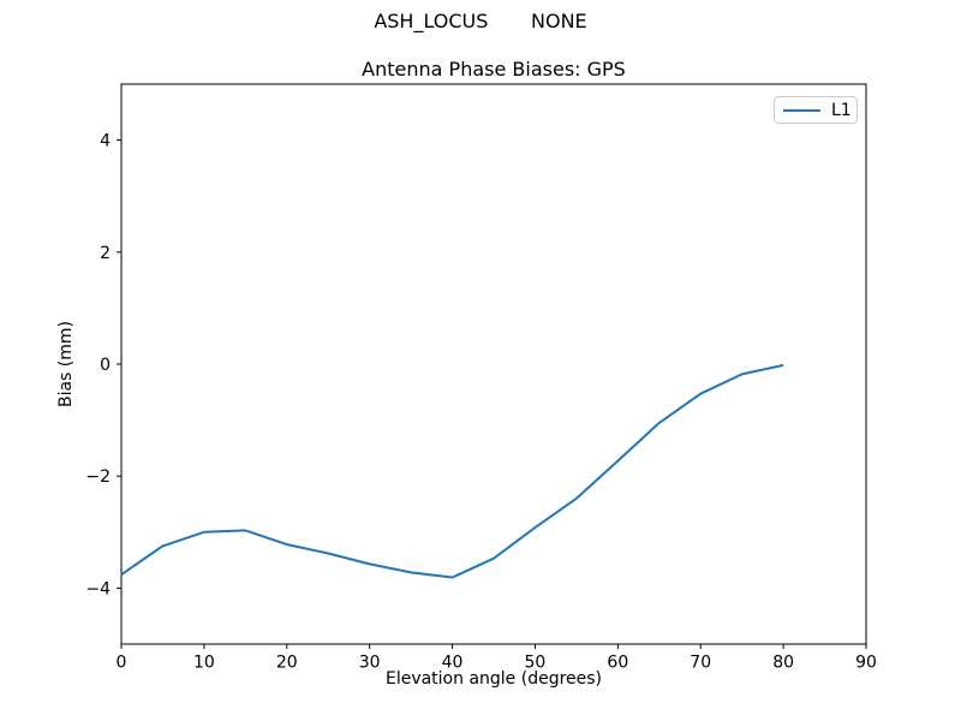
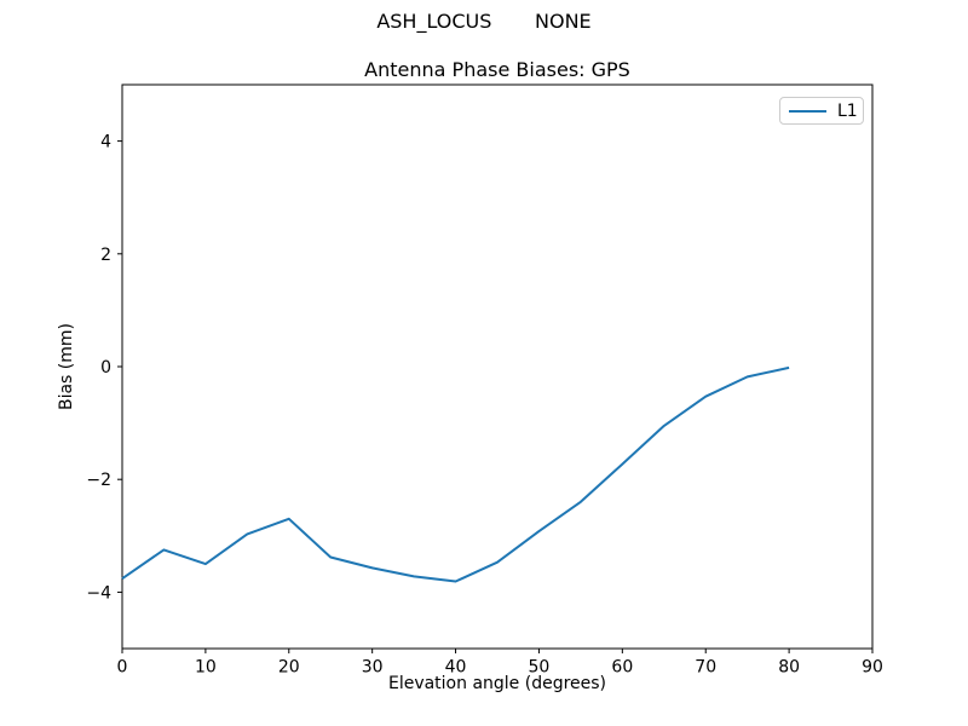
10: -3.0 -> -3.5
20: -3.2 -> -2.7
